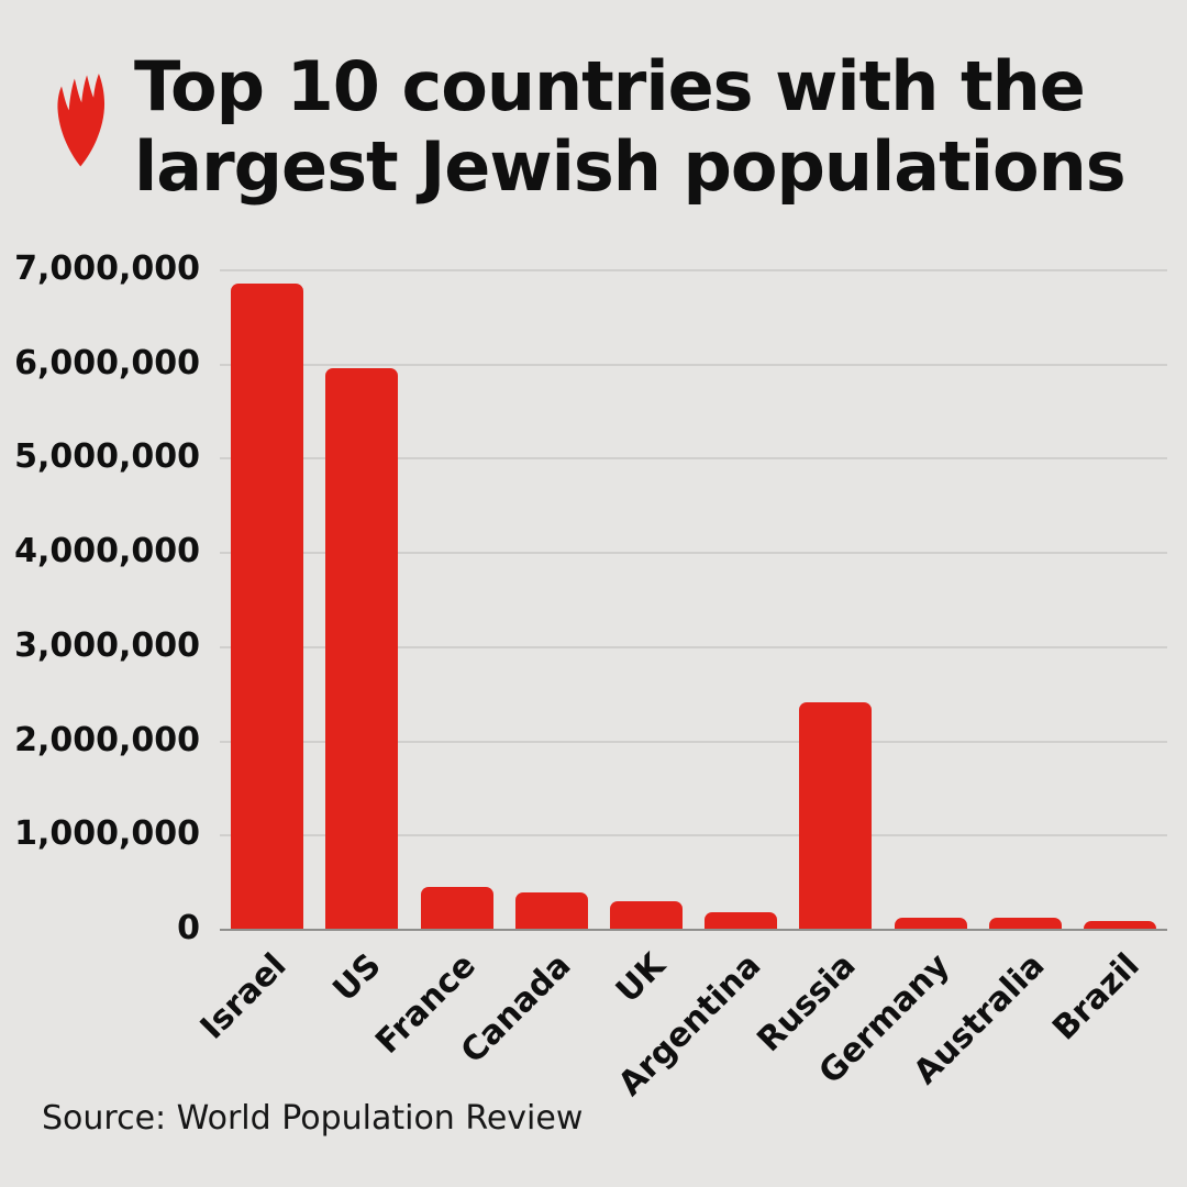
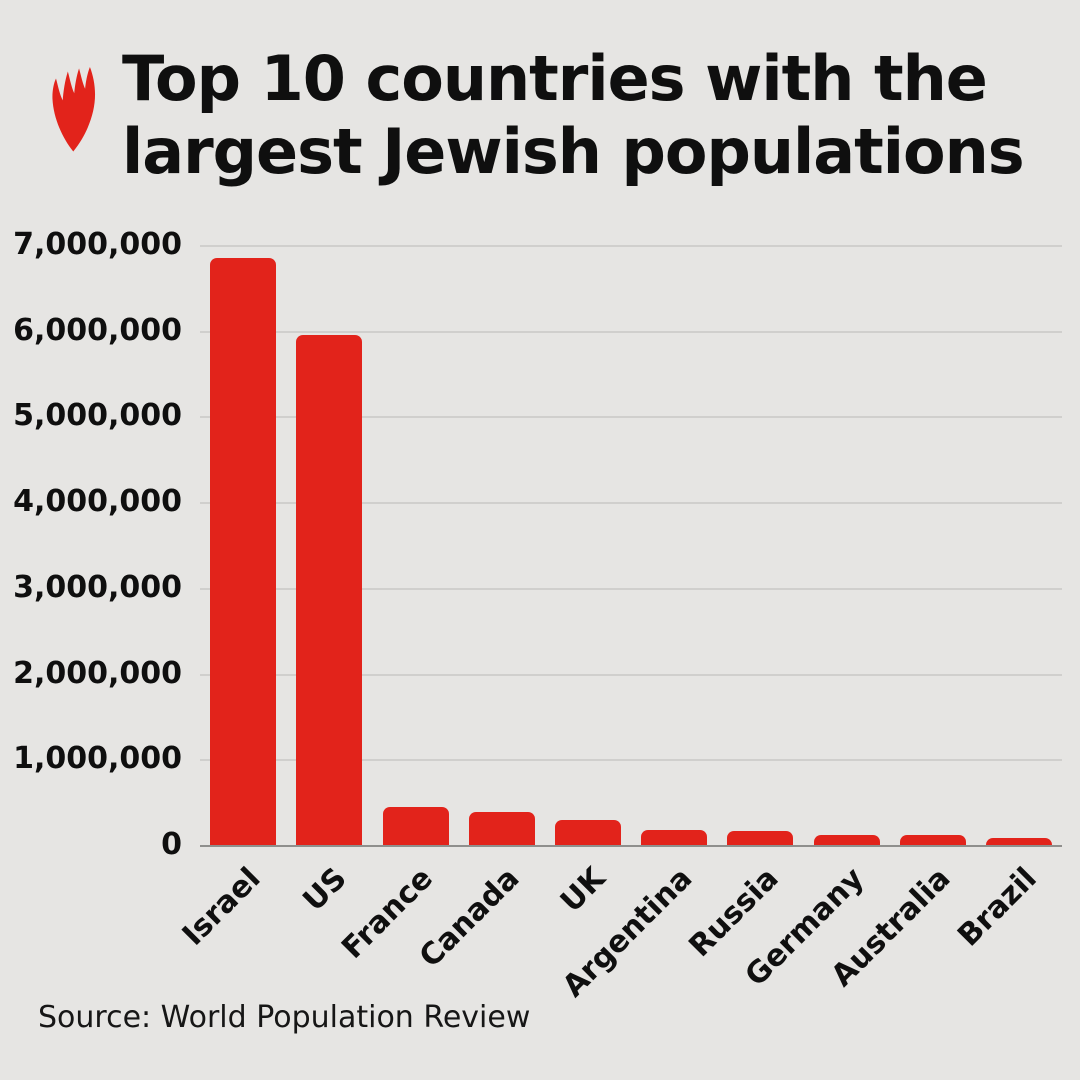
Russia: 2400000 -> 200000
